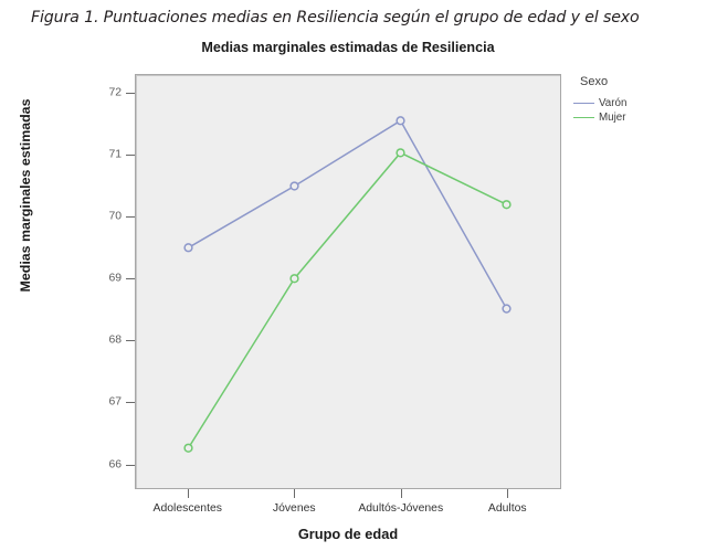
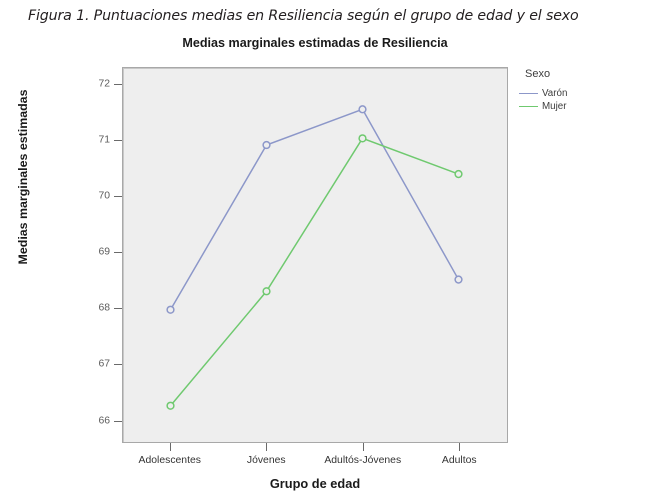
Varón/Adolescentes: 69.5 -> 68.0
Varón/Jóvenes: 70.5 -> 70.9
Mujer/Jóvenes: 69.0 -> 68.3
Mujer/Adultos: 70.2 -> 70.4
